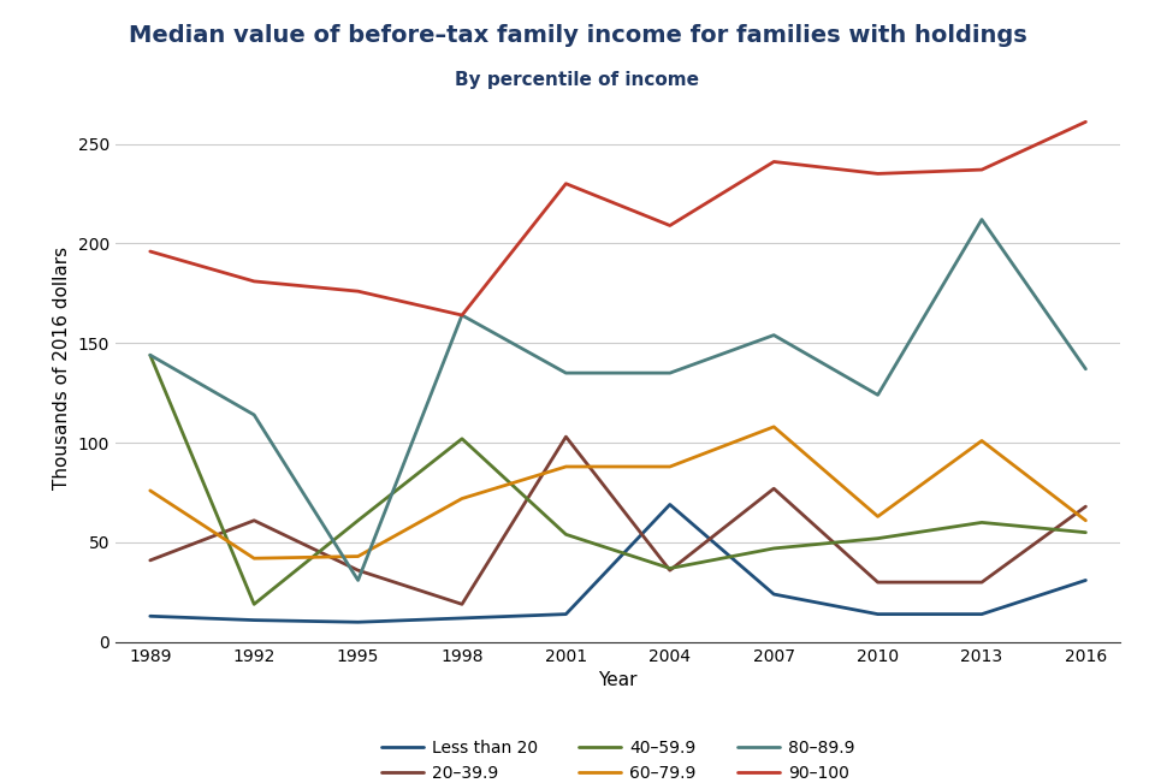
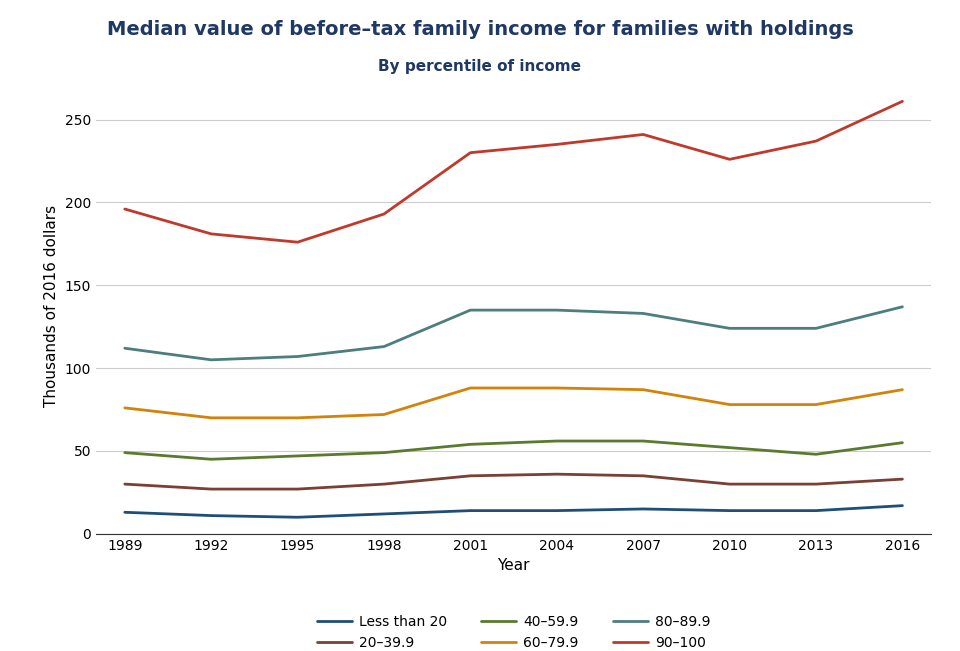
20–39.9/1989: 41 -> 30
40–59.9/1989: 144 -> 49
80–89.9/1989: 144 -> 112
20–39.9/1992: 61 -> 27
40–59.9/1992: 19 -> 45
60–79.9/1992: 42 -> 70
80–89.9/1992: 114 -> 105
20–39.9/1995: 36 -> 27
40–59.9/1995: 61 -> 47
60–79.9/1995: 43 -> 70
80–89.9/1995: 31 -> 107
20–39.9/1998: 19 -> 30
40–59.9/1998: 102 -> 49
80–89.9/1998: 164 -> 113
90–100/1998: 164 -> 193
20–39.9/2001: 103 -> 35
Less than 20/2004: 69 -> 14
40–59.9/2004: 37 -> 56
90–100/2004: 209 -> 235
Less than 20/2007: 24 -> 15
20–39.9/2007: 77 -> 35
40–59.9/2007: 47 -> 56
60–79.9/2007: 108 -> 87
80–89.9/2007: 154 -> 133
60–79.9/2010: 63 -> 78
90–100/2010: 235 -> 226
40–59.9/2013: 60 -> 48
60–79.9/2013: 101 -> 78
80–89.9/2013: 212 -> 124
Less than 20/2016: 31 -> 17
20–39.9/2016: 68 -> 33
60–79.9/2016: 61 -> 87
